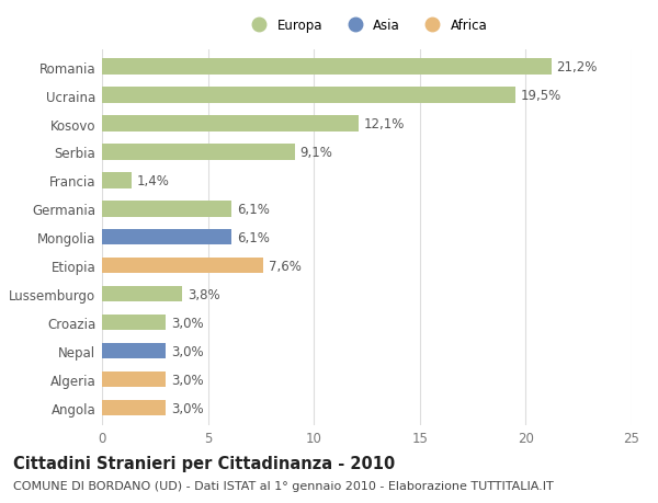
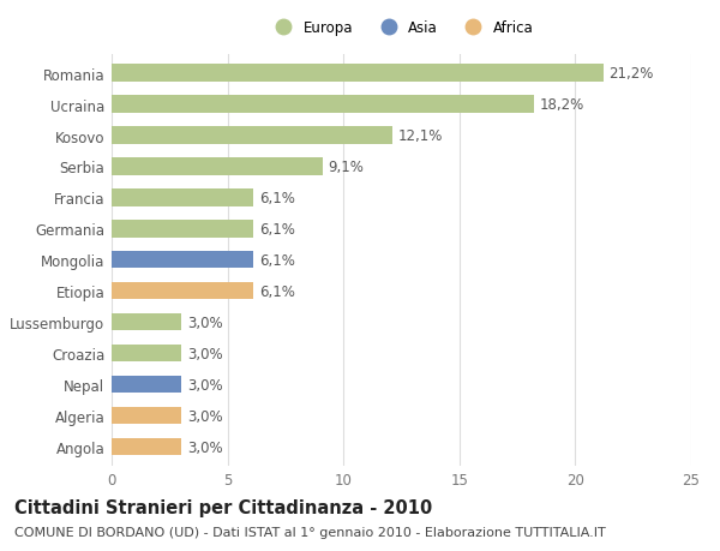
Ucraina: 19,5% -> 18,2%
Francia: 1,4% -> 6,1%
Etiopia: 7,6% -> 6,1%
Lussemburgo: 3,8% -> 3,0%
